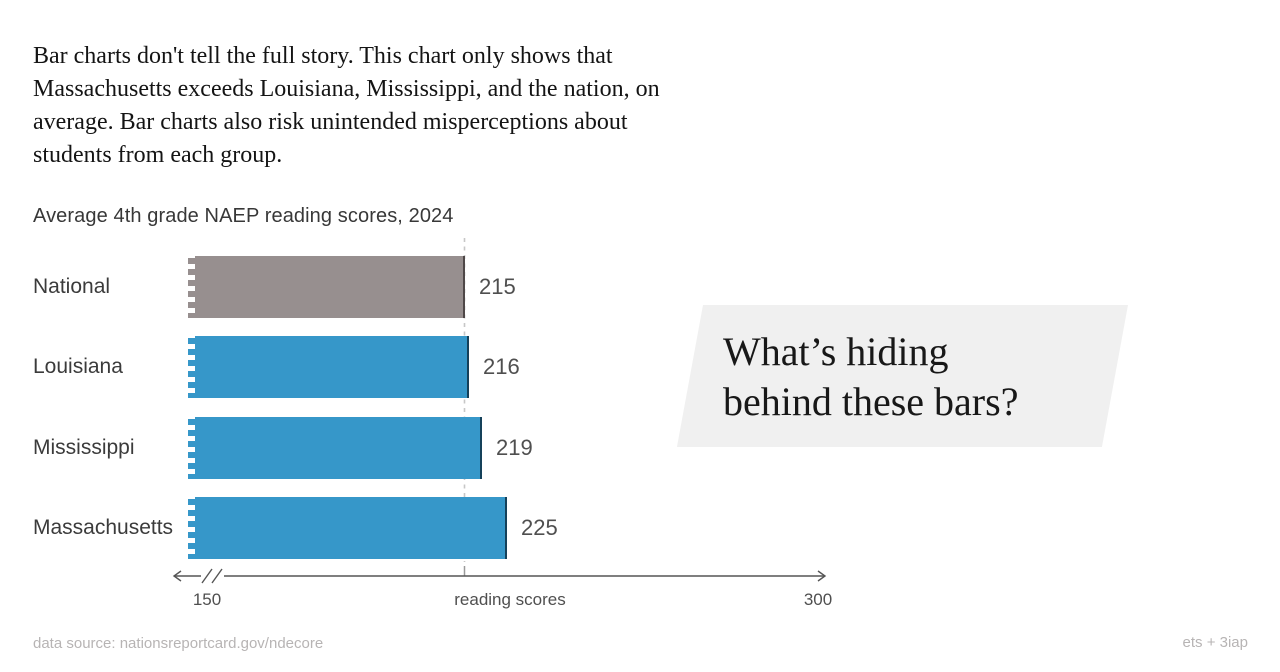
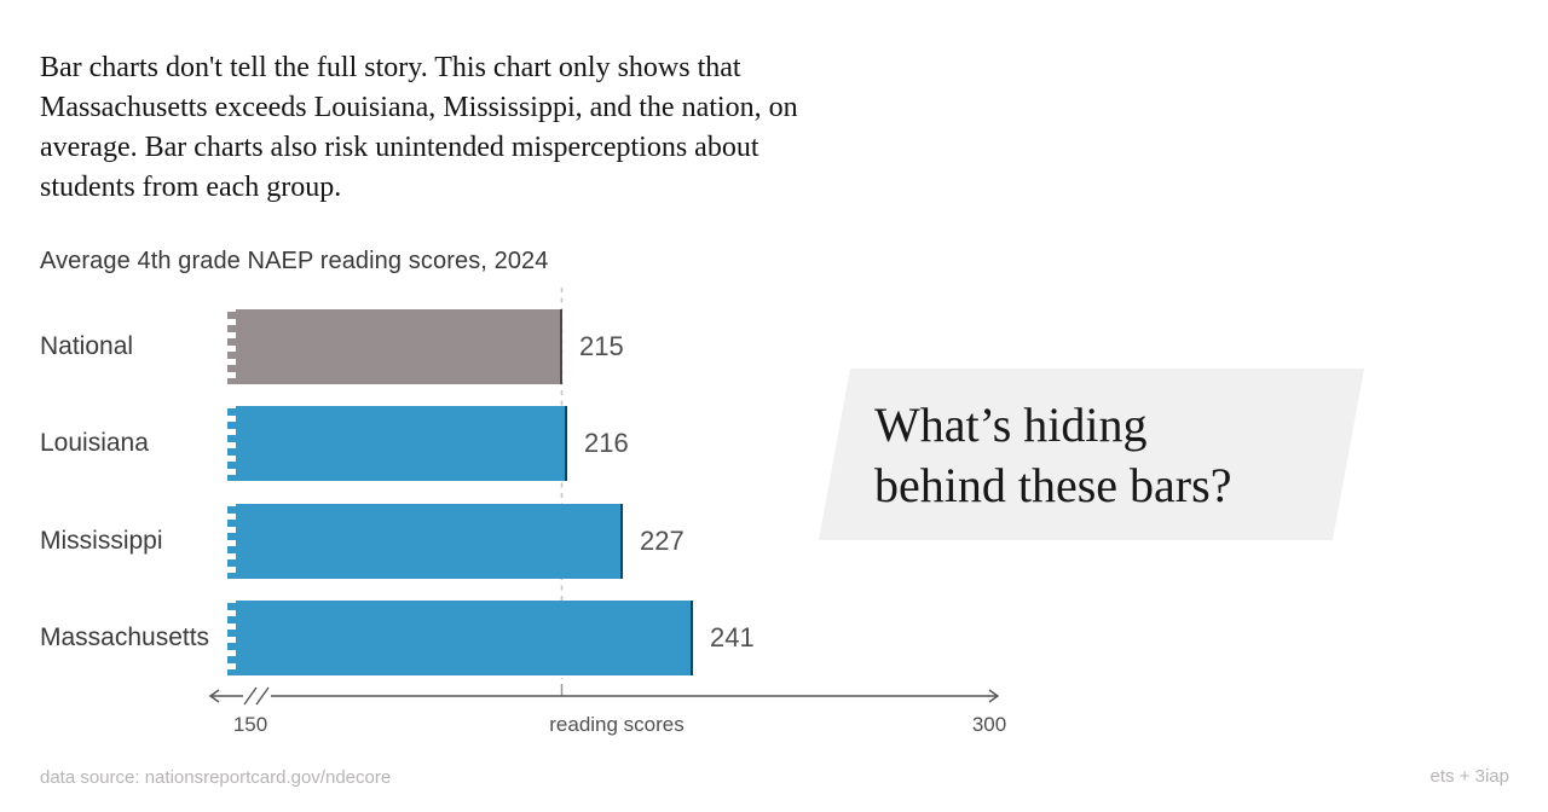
Mississippi: 219 -> 227
Massachusetts: 225 -> 241
